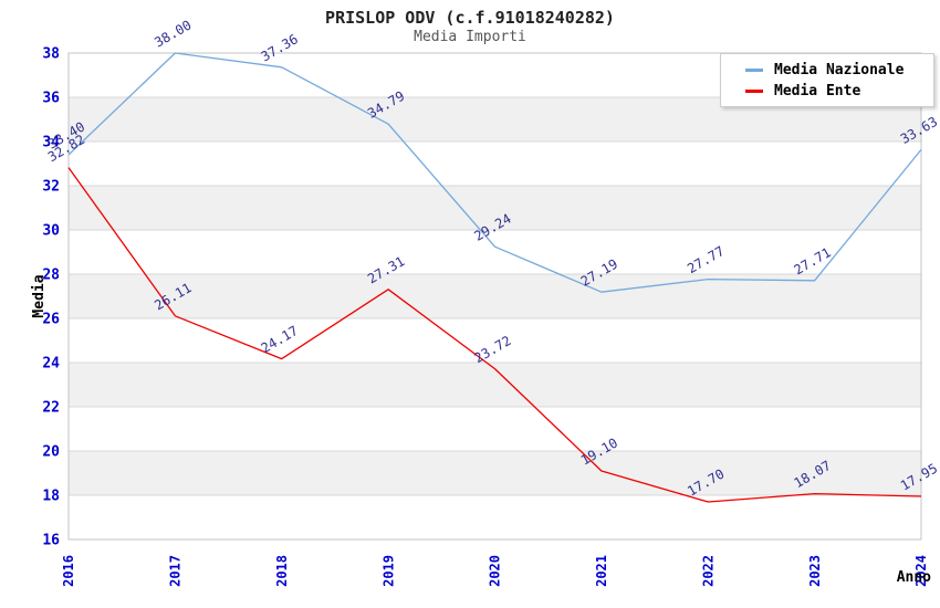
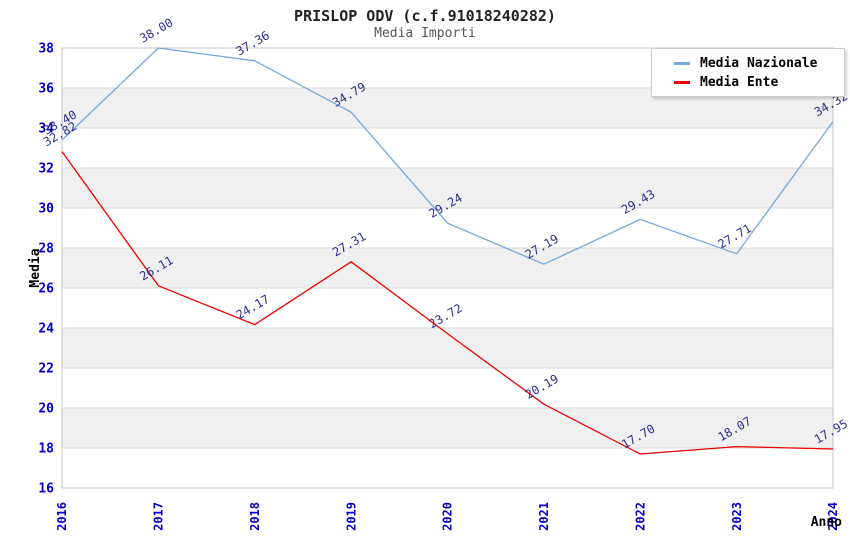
Media Ente/2021: 19.10 -> 20.19
Media Nazionale/2022: 27.77 -> 29.43
Media Nazionale/2024: 33.63 -> 34.32
